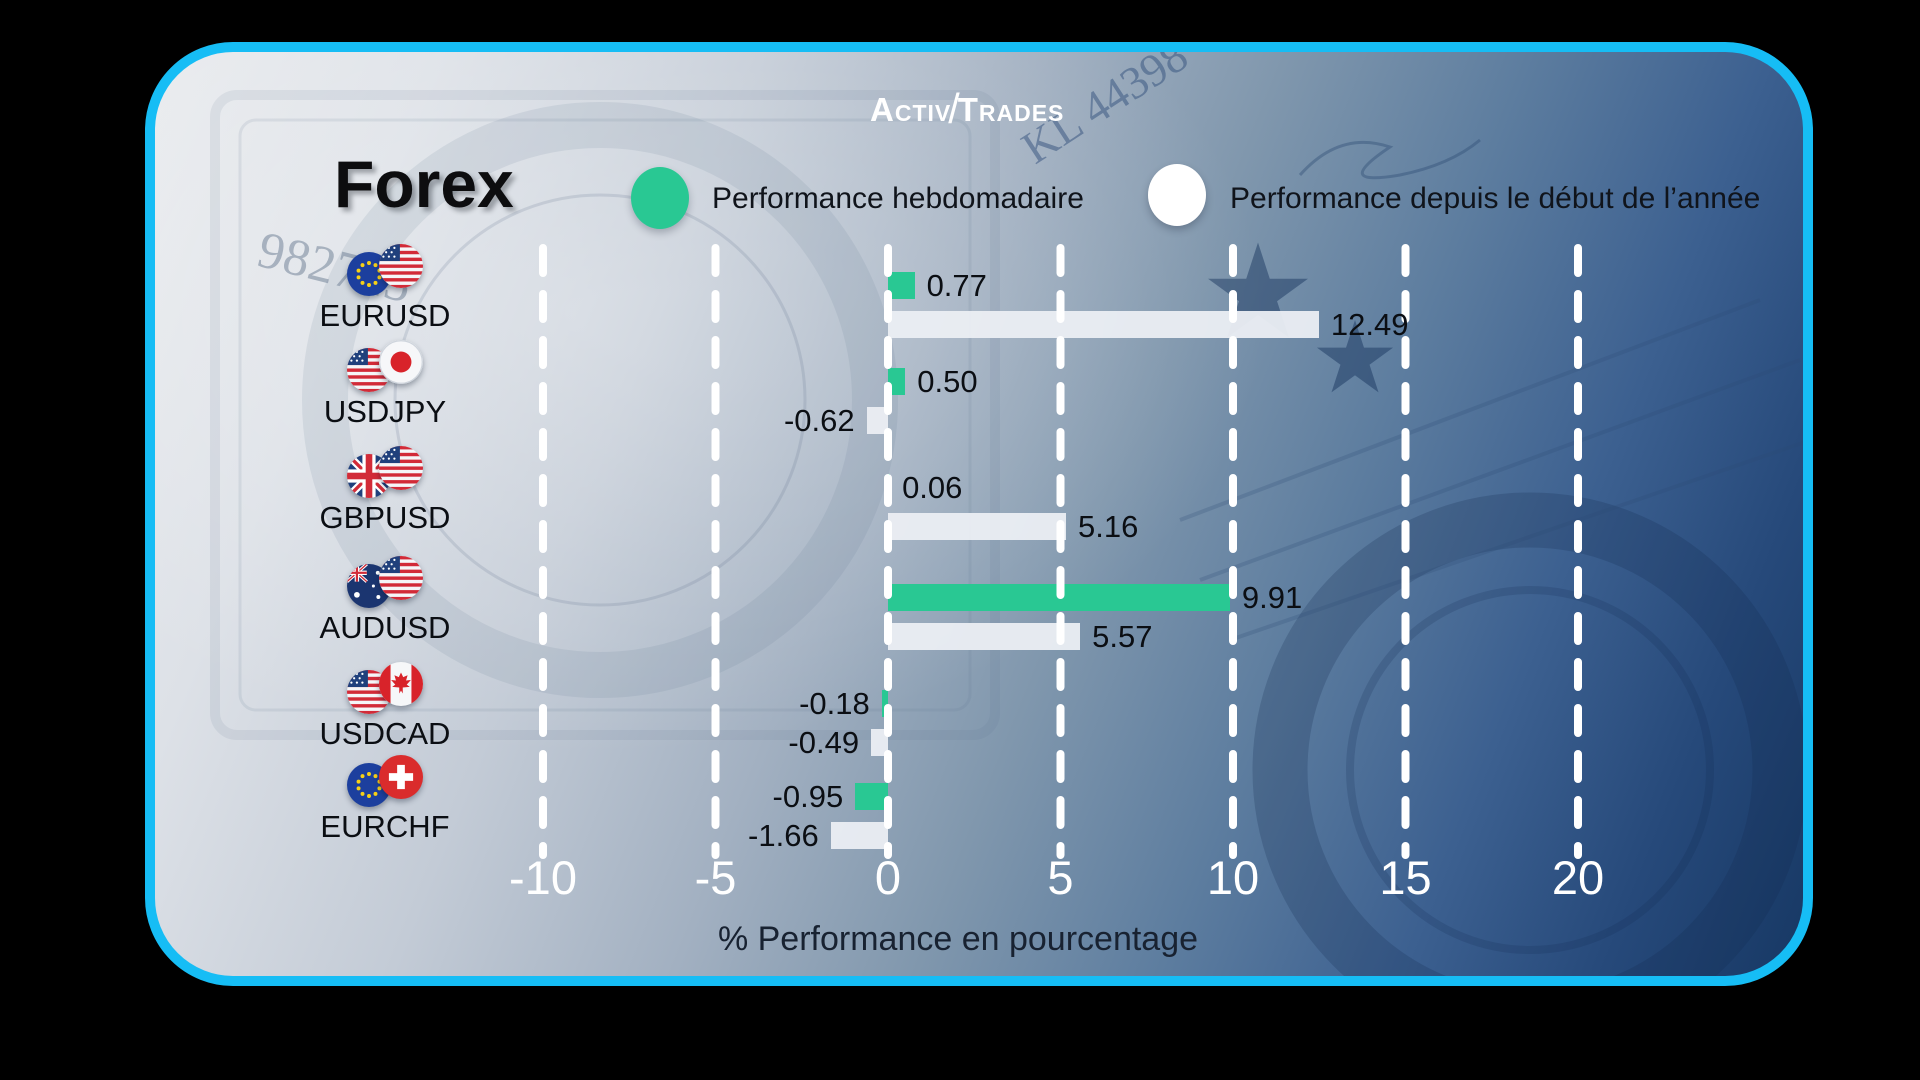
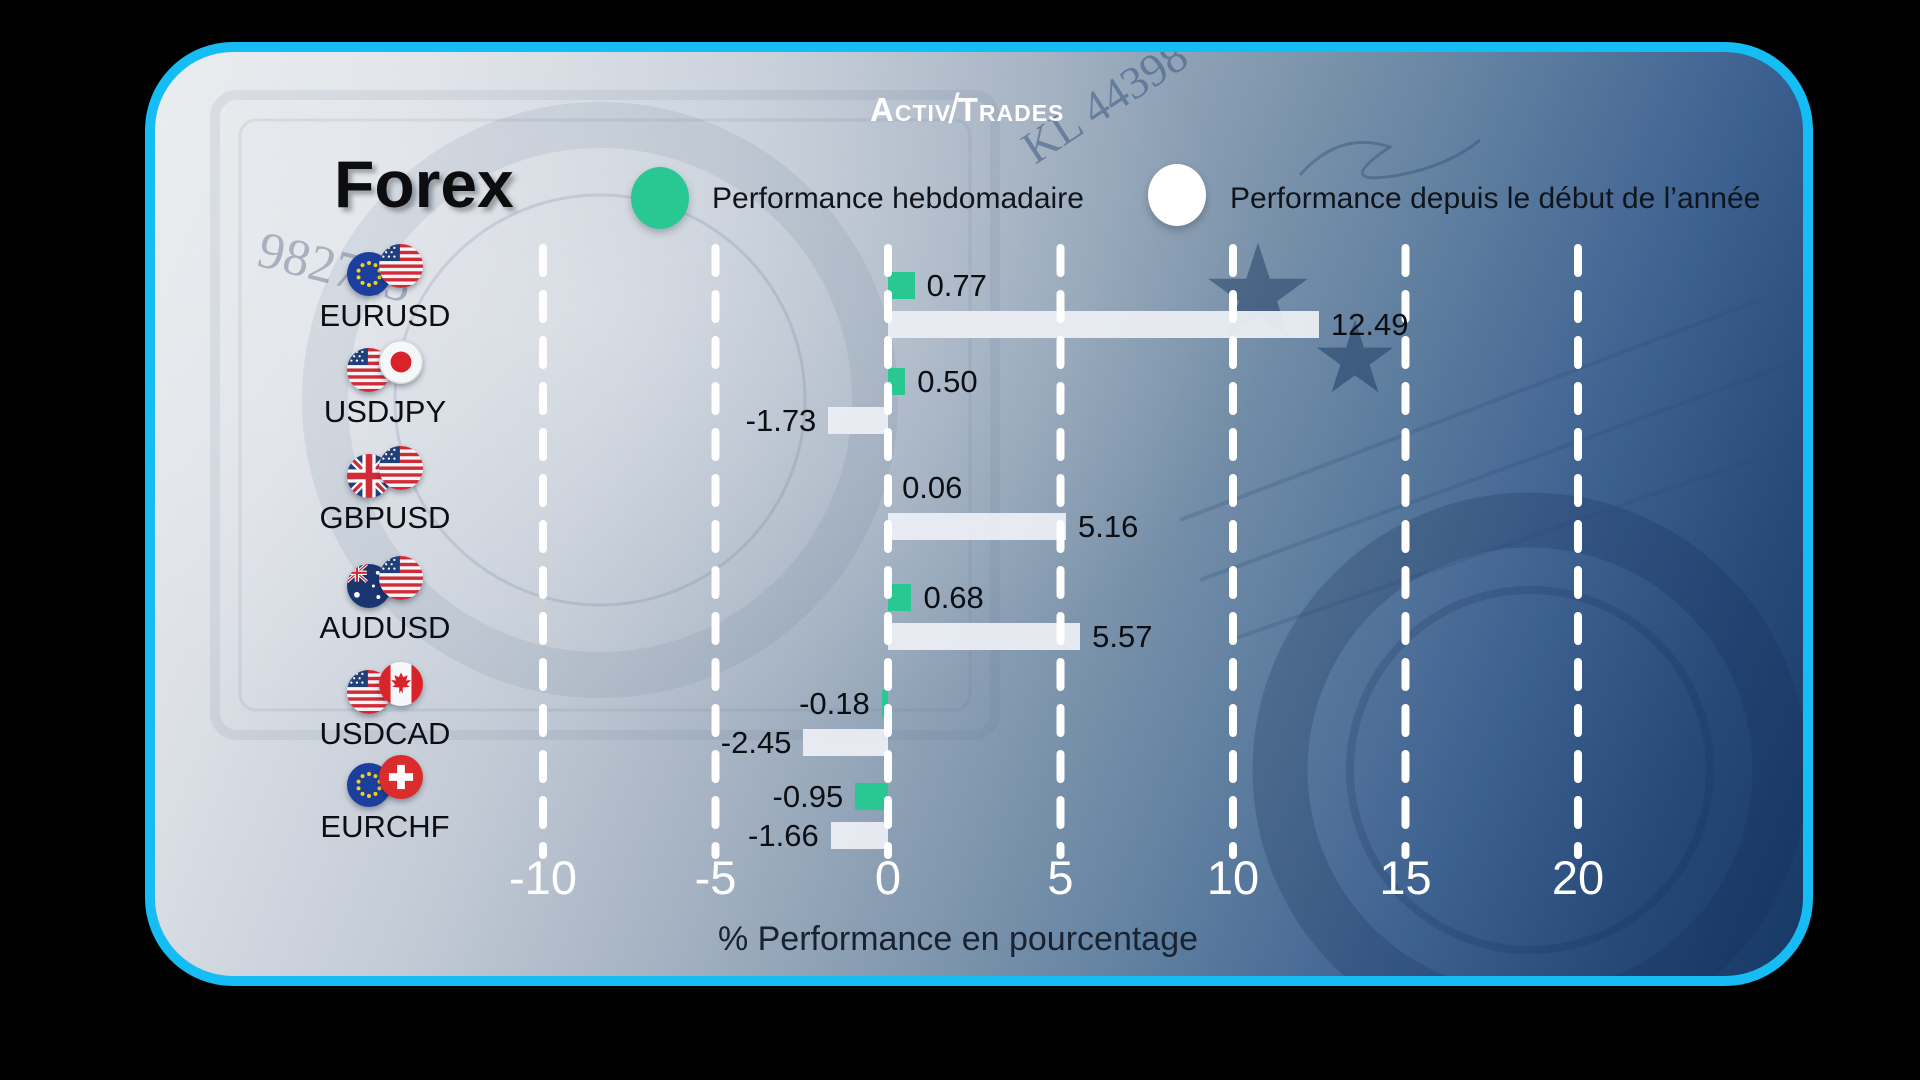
Performance depuis le début de l’année/USDJPY: -0.62 -> -1.73
Performance hebdomadaire/AUDUSD: 9.91 -> 0.68
Performance depuis le début de l’année/USDCAD: -0.49 -> -2.45
